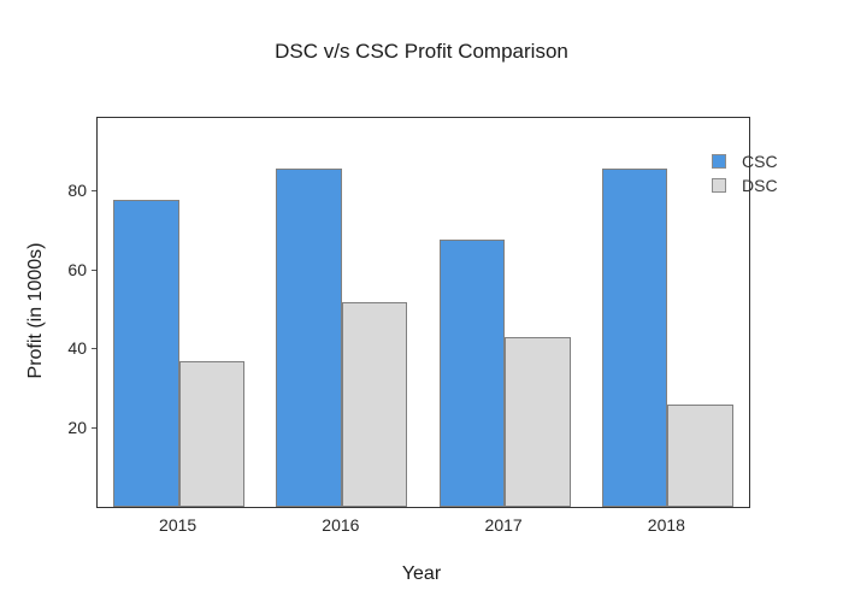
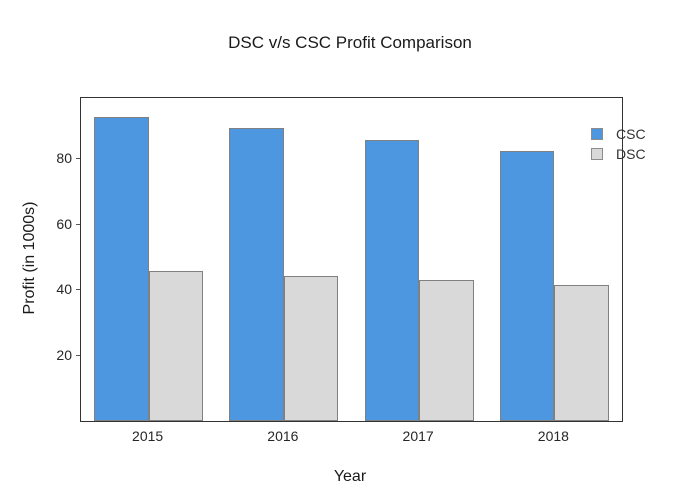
CSC/2015: 78 -> 93
DSC/2015: 37 -> 46
CSC/2016: 86 -> 90
DSC/2016: 52 -> 44
CSC/2017: 68 -> 86
CSC/2018: 86 -> 82
DSC/2018: 26 -> 42
